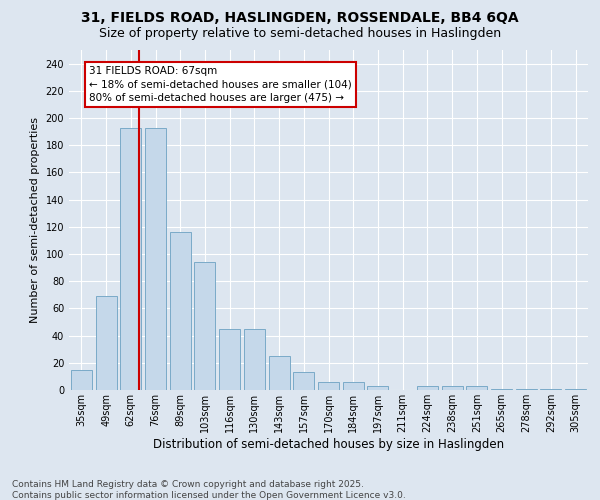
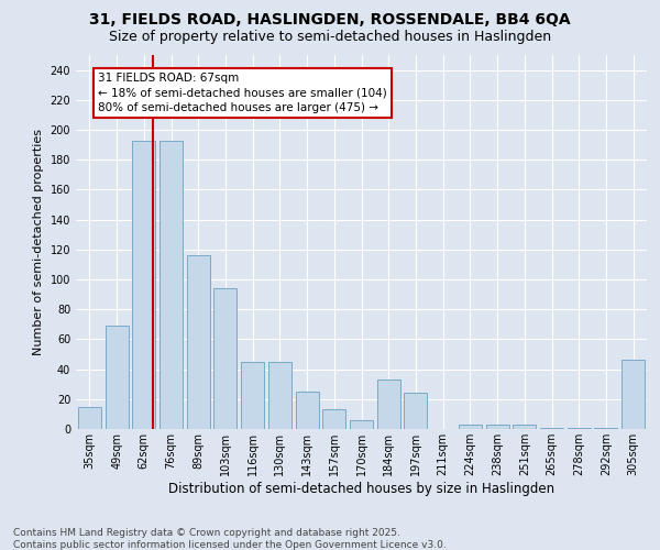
184sqm: 6 -> 33
197sqm: 3 -> 24
305sqm: 1 -> 46
